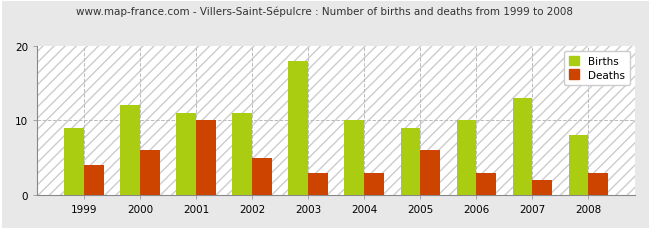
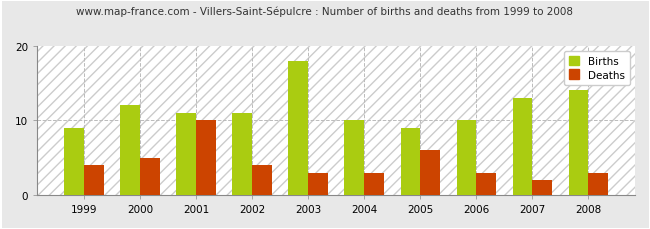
Deaths/2000: 6 -> 5
Deaths/2002: 5 -> 4
Births/2008: 8 -> 14
